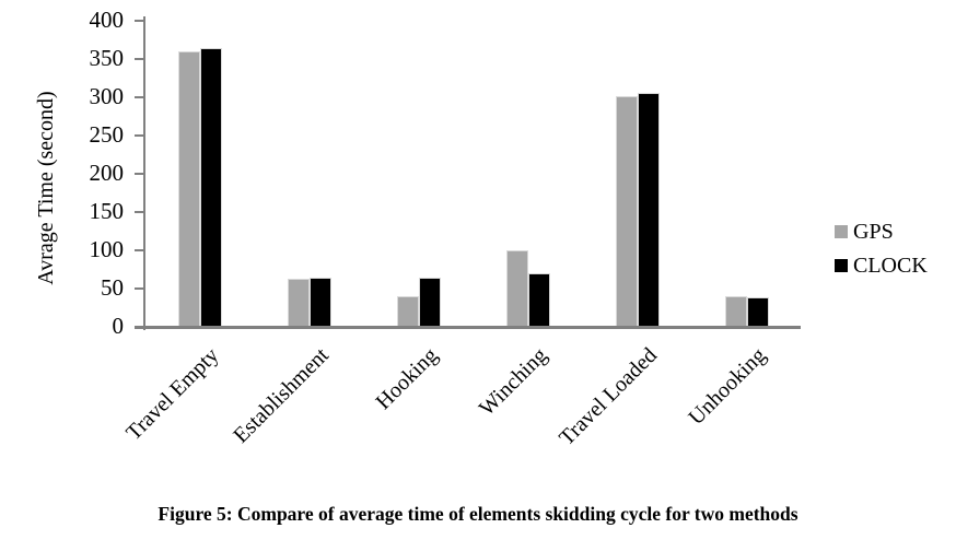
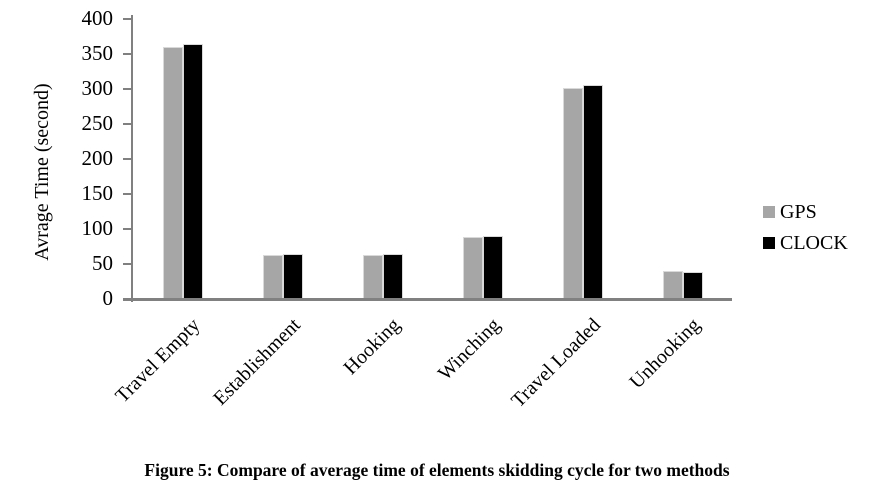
GPS/Hooking: 40 -> 60
GPS/Winching: 100 -> 90
CLOCK/Winching: 70 -> 90
